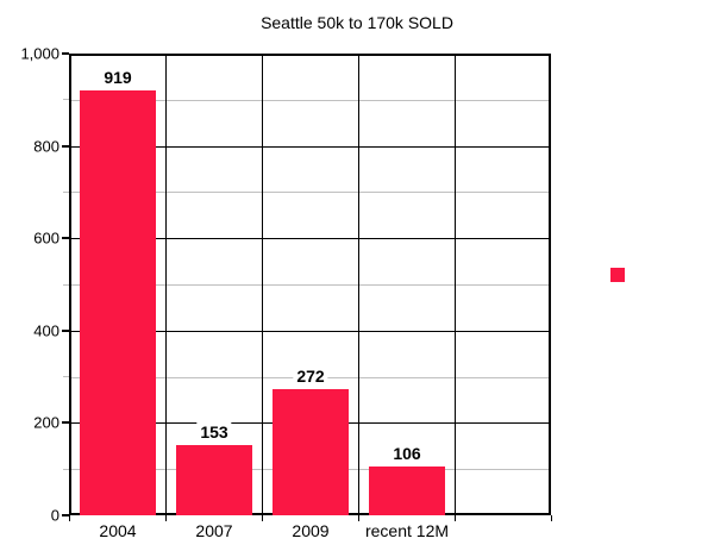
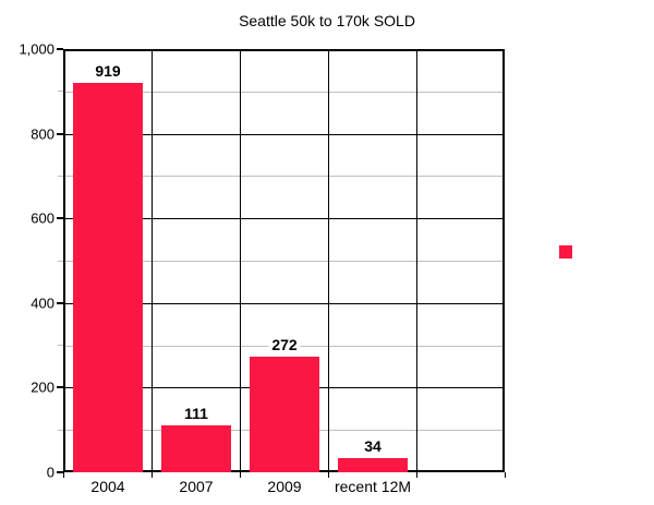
2007: 153 -> 111
recent 12M: 106 -> 34
